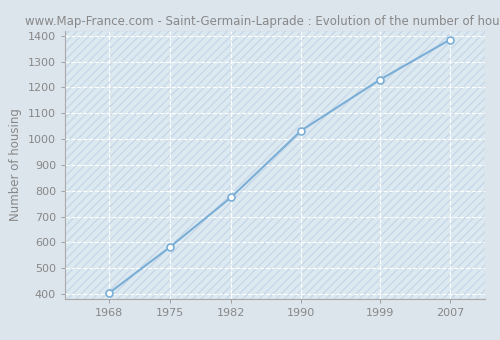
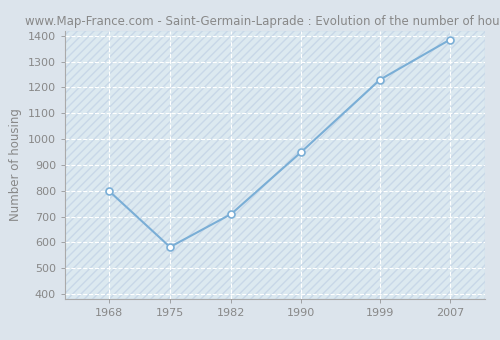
1968: 403 -> 800
1982: 775 -> 710
1990: 1033 -> 950
